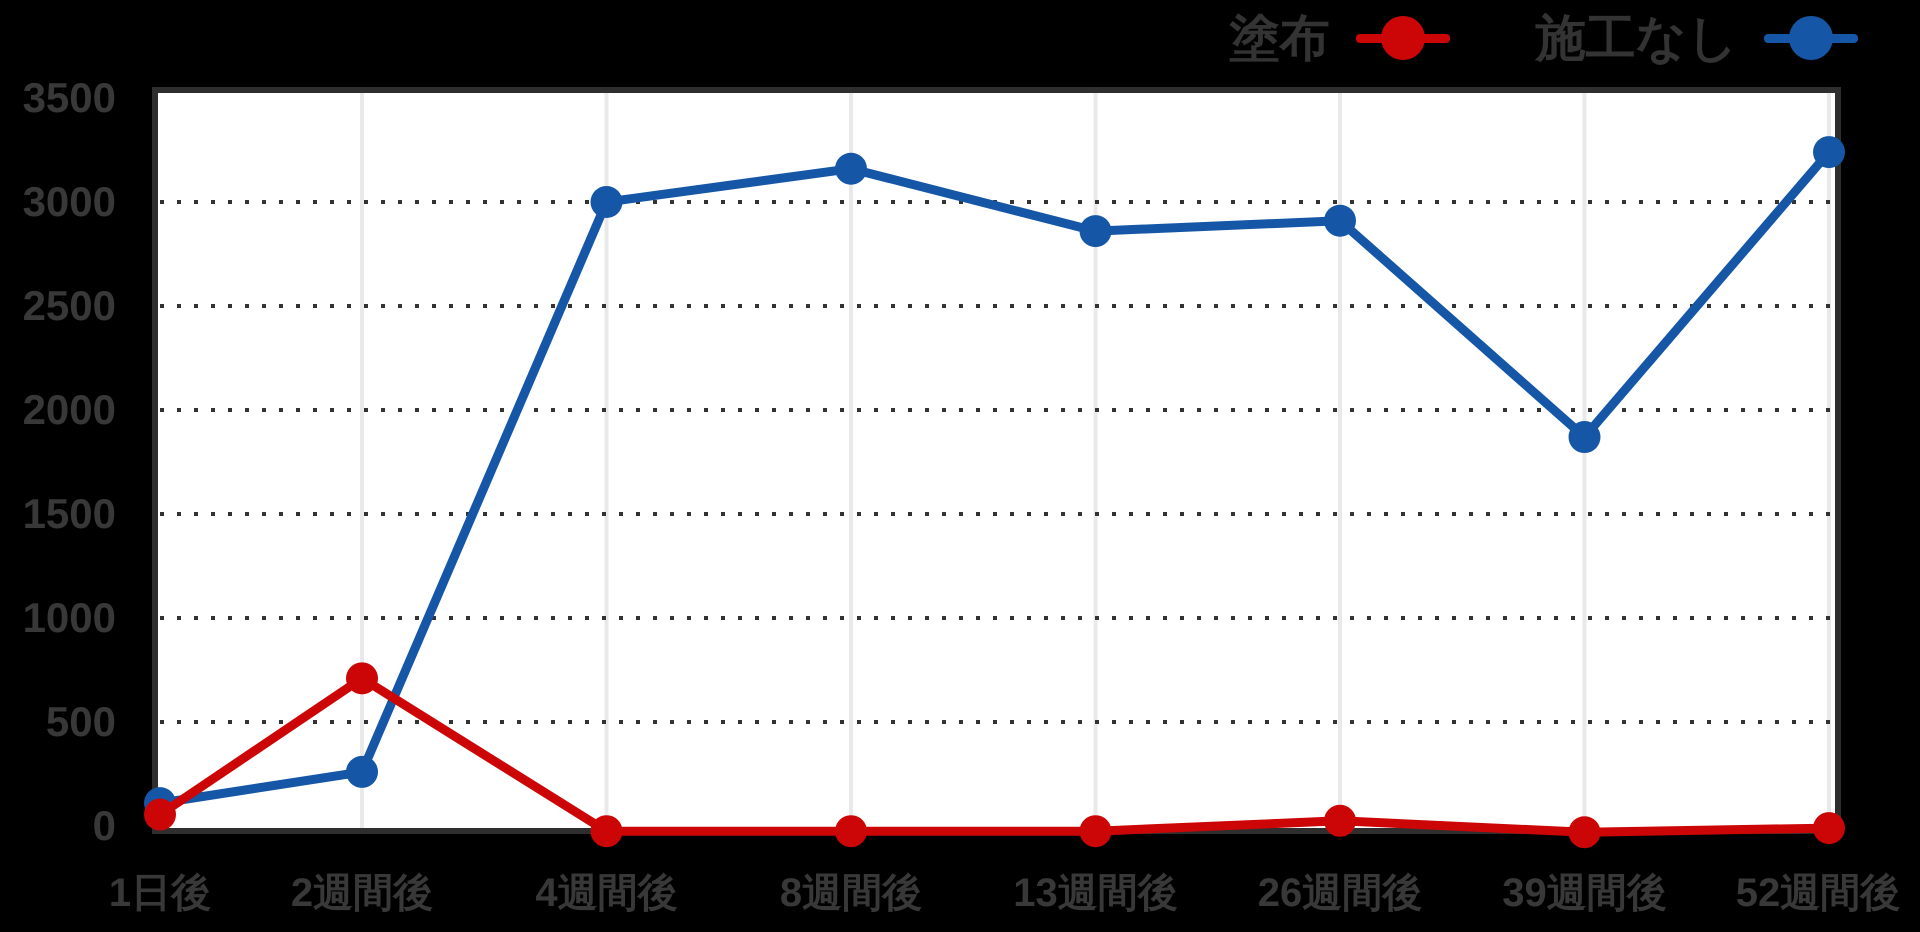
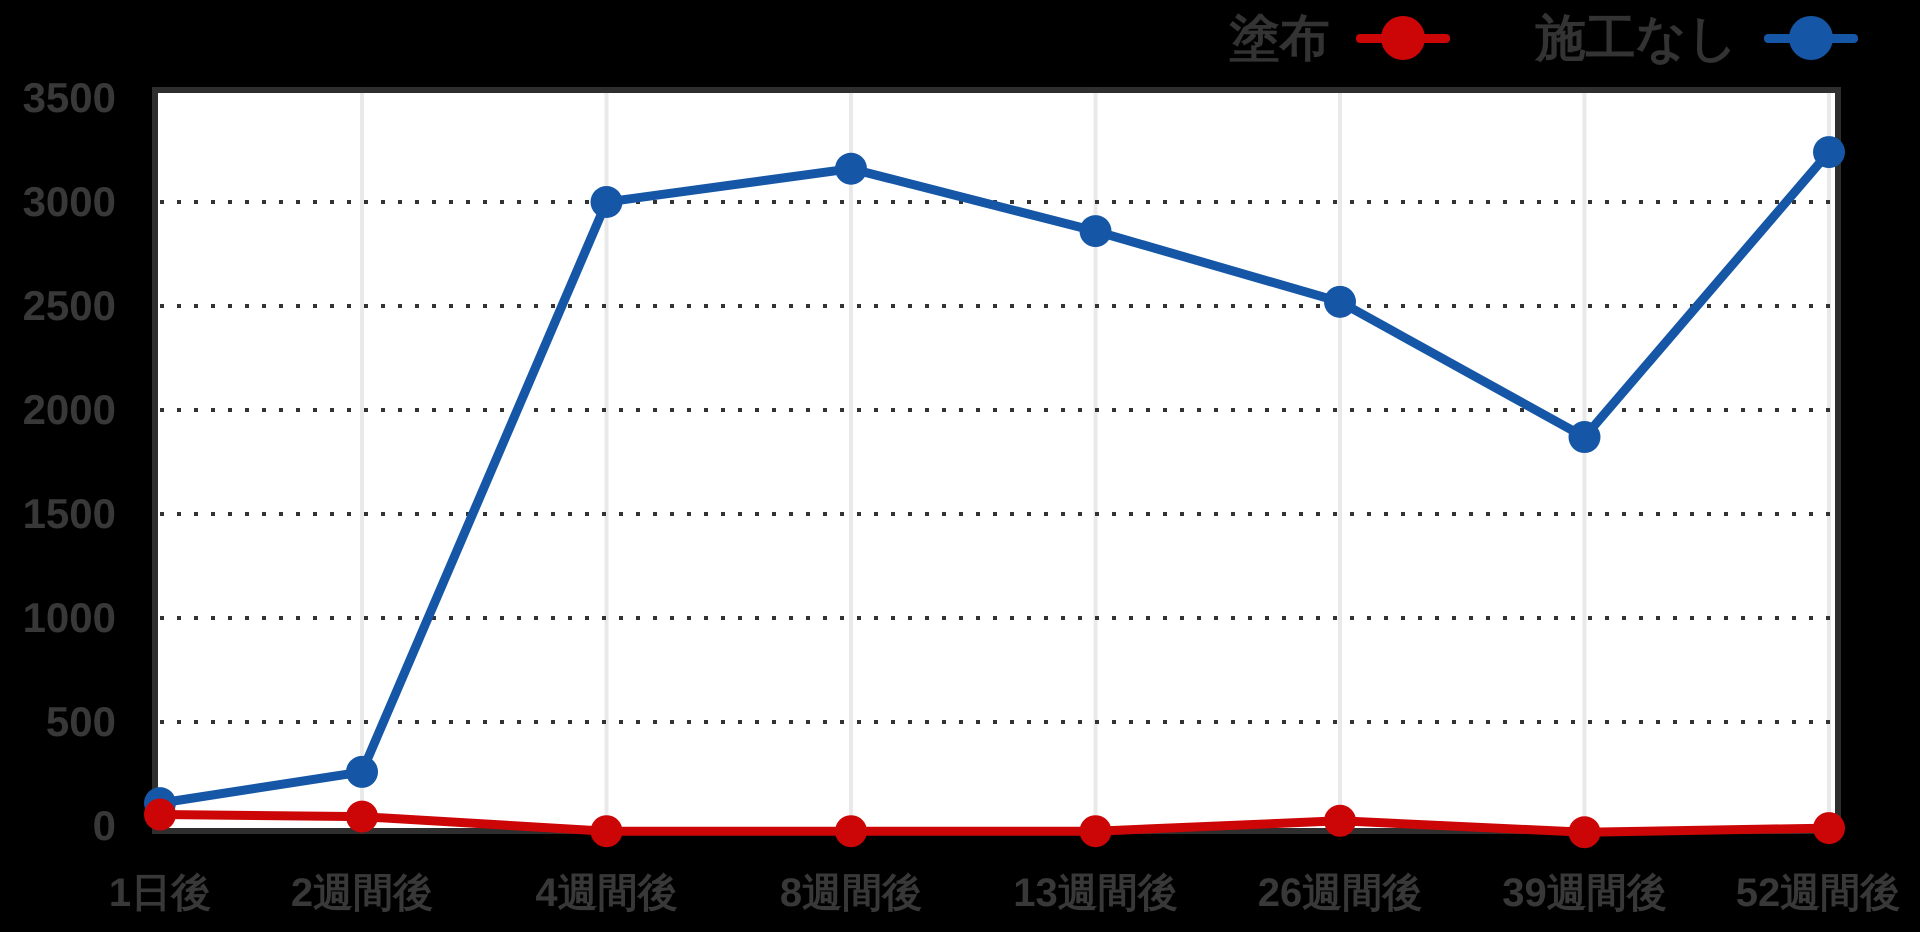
塗布/2週間後: 710 -> 40
施工なし/26週間後: 2910 -> 2520
